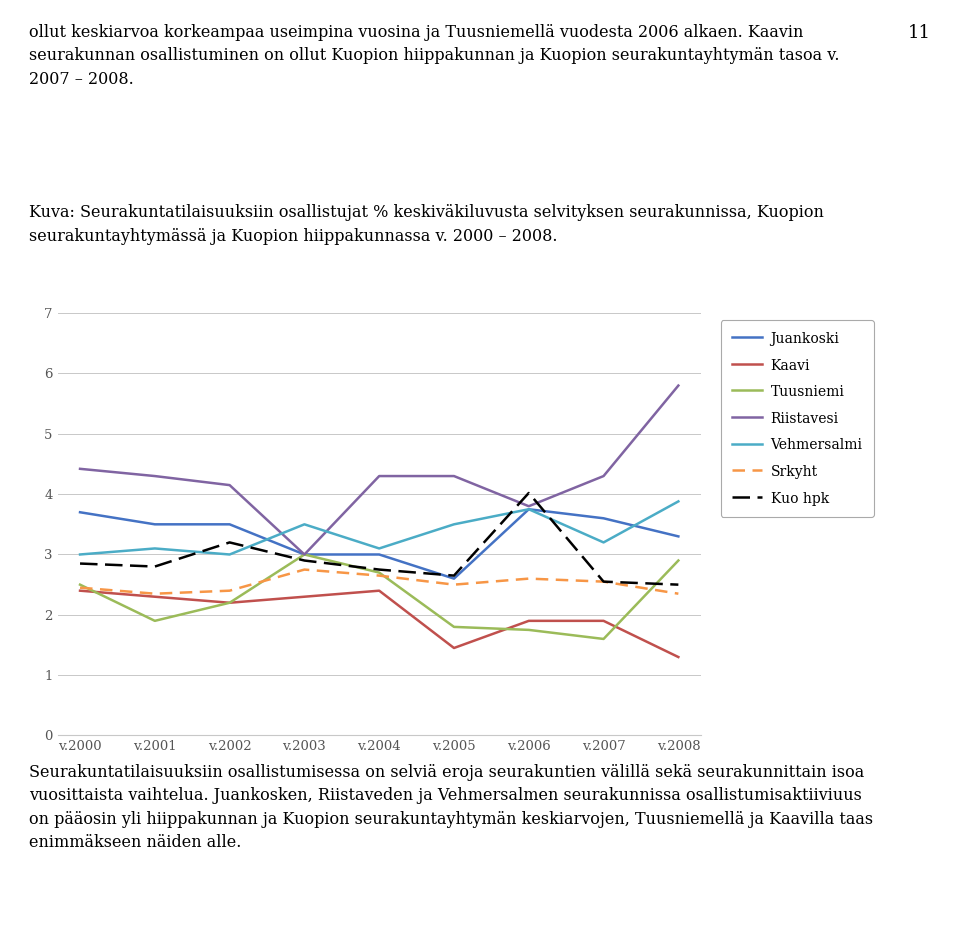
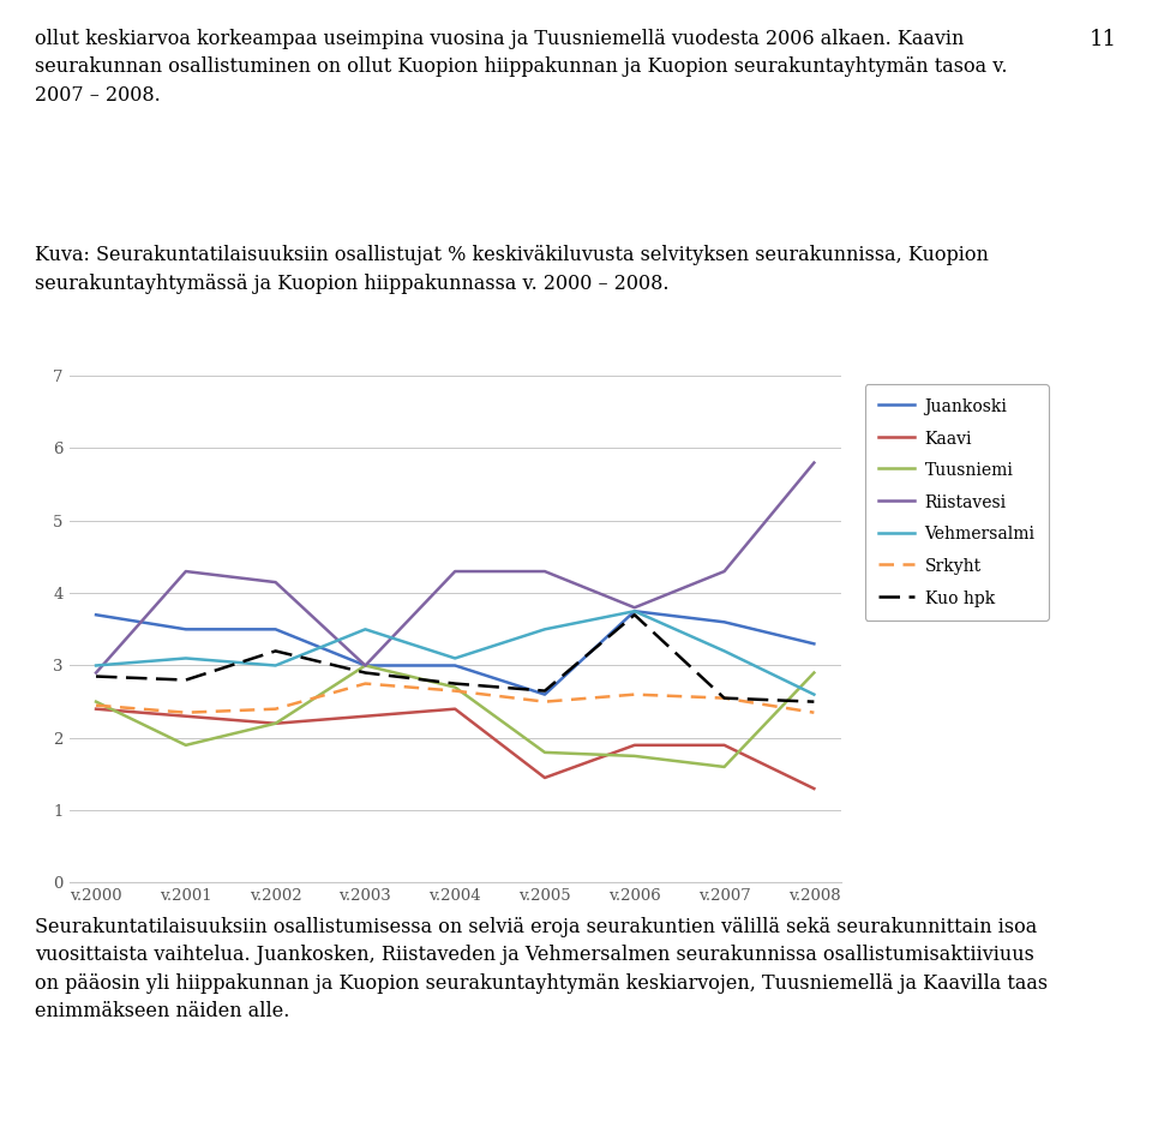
Riistavesi/v.2000: 4.42 -> 2.90
Kuo hpk/v.2006: 4.02 -> 3.70
Vehmersalmi/v.2008: 3.88 -> 2.60
